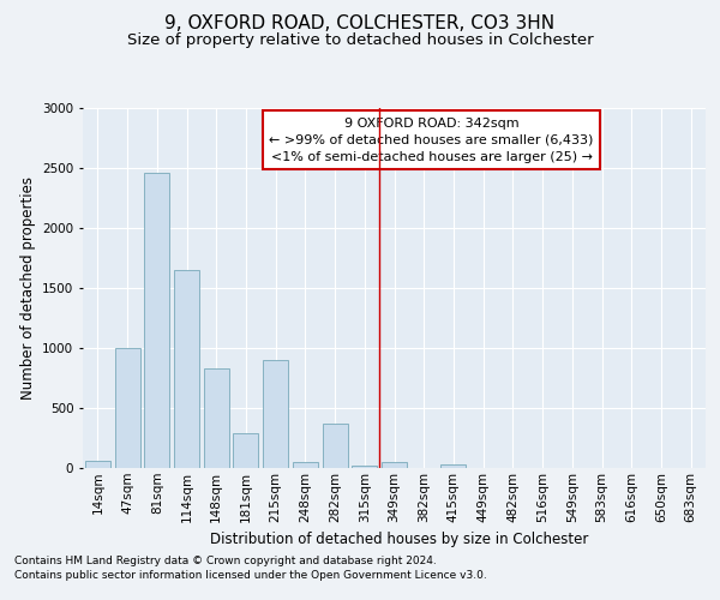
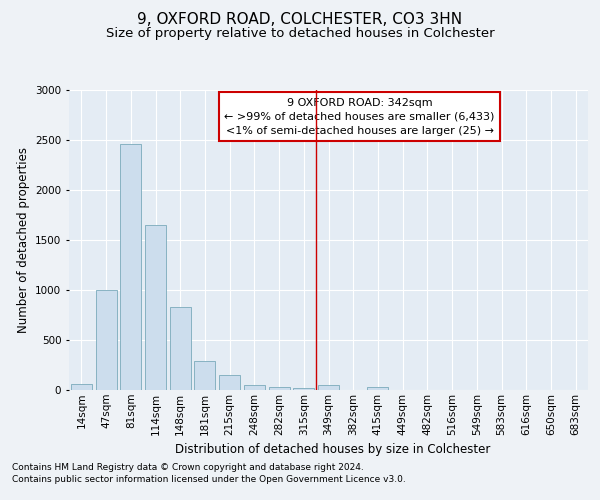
215sqm: 900 -> 150
282sqm: 370 -> 40
